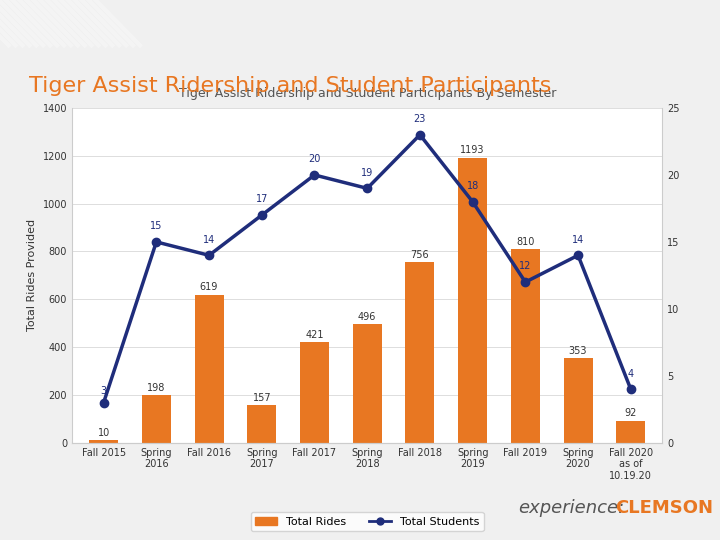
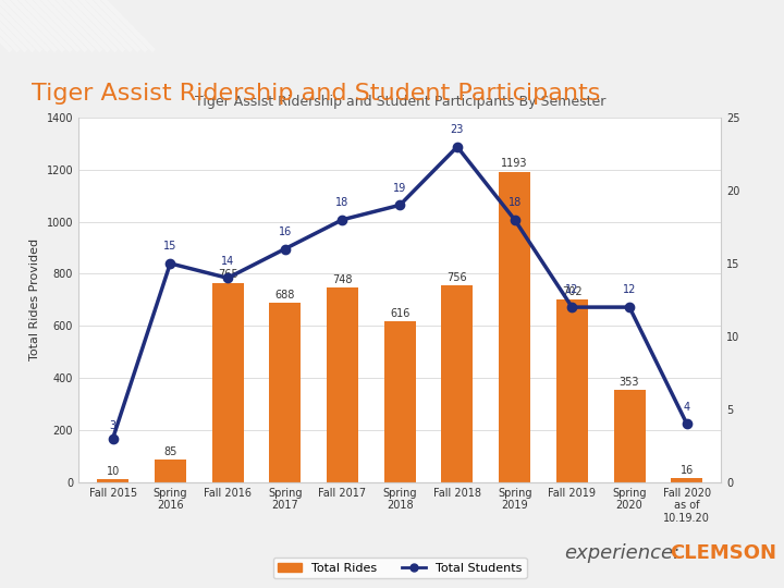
Total Rides/Spring 2016: 198 -> 85
Total Rides/Fall 2016: 619 -> 765
Total Rides/Spring 2017: 157 -> 688
Total Students/Spring 2017: 17 -> 16
Total Rides/Fall 2017: 421 -> 748
Total Students/Fall 2017: 20 -> 18
Total Rides/Spring 2018: 496 -> 616
Total Rides/Fall 2019: 810 -> 702
Total Students/Spring 2020: 14 -> 12
Total Rides/Fall 2020 as of 10.19.20: 92 -> 16
